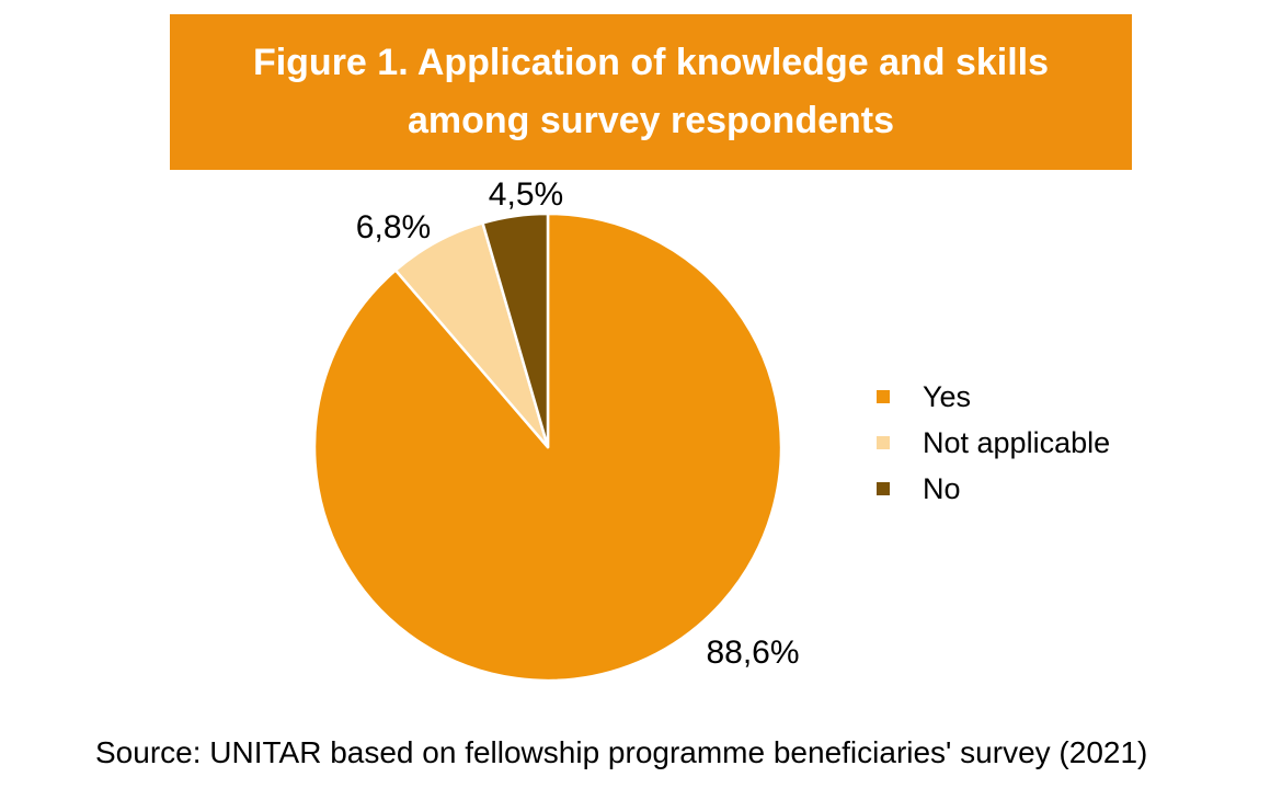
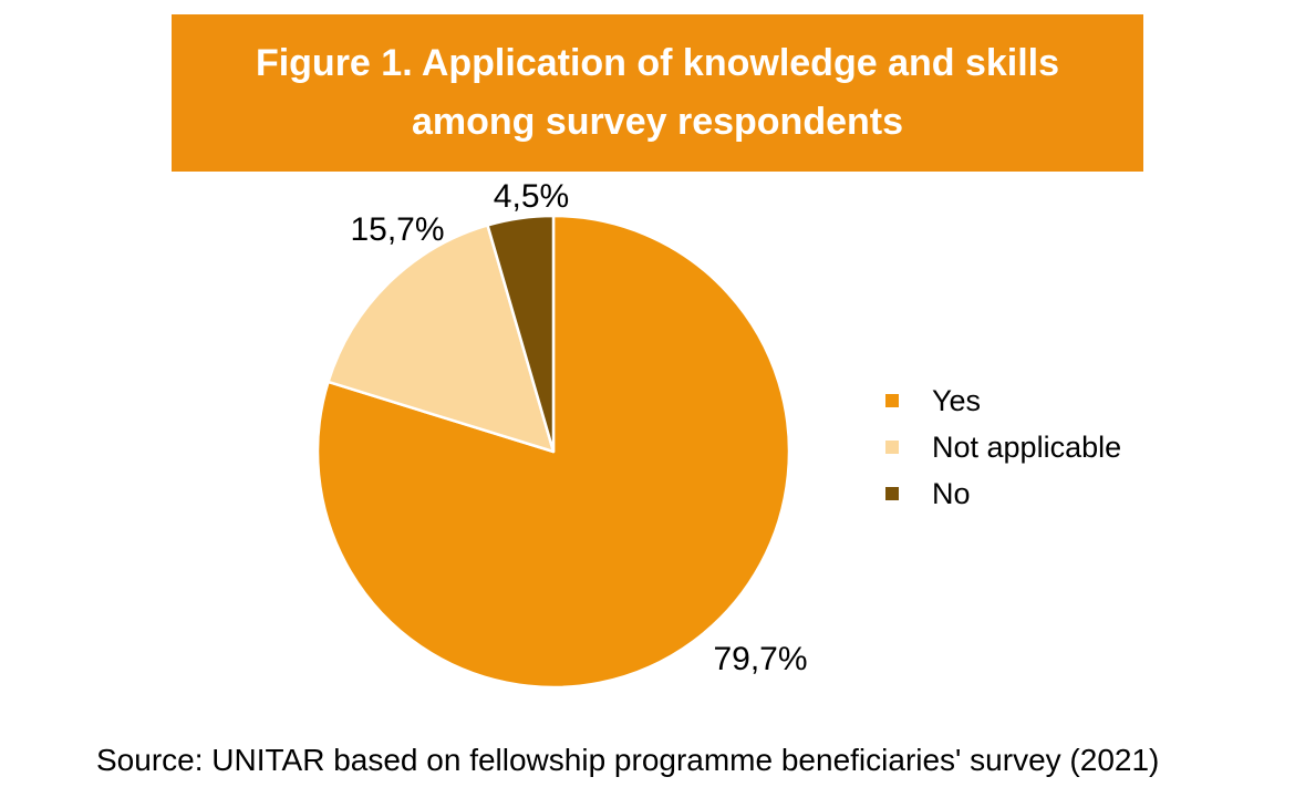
Yes: 88,6% -> 79,7%
Not applicable: 6,8% -> 15,7%
